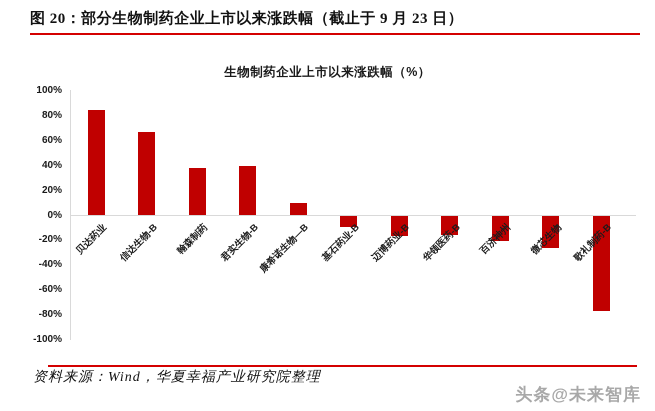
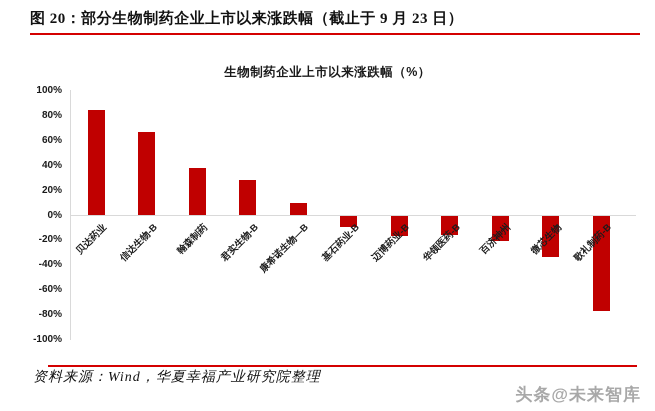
君实生物-B: 39% -> 28%
微芯生物: -26% -> -33%
